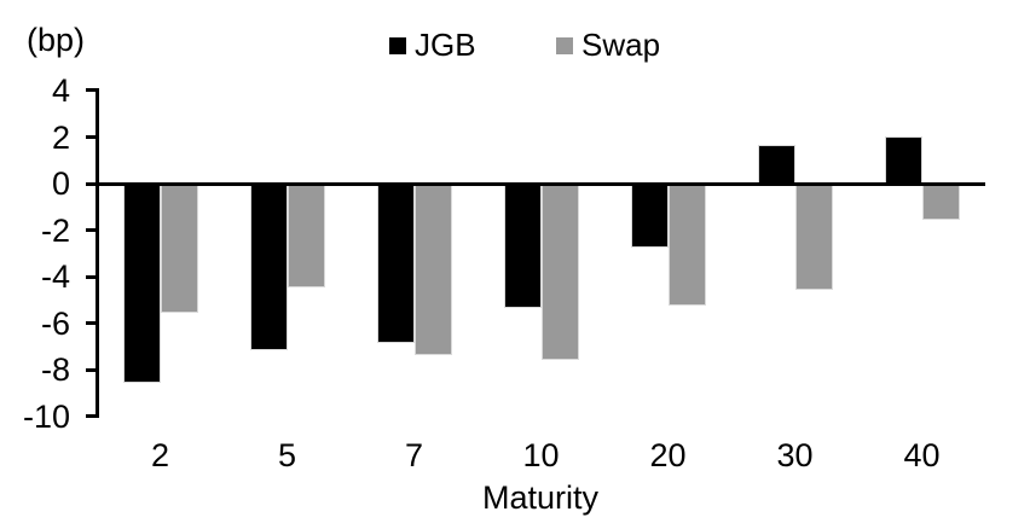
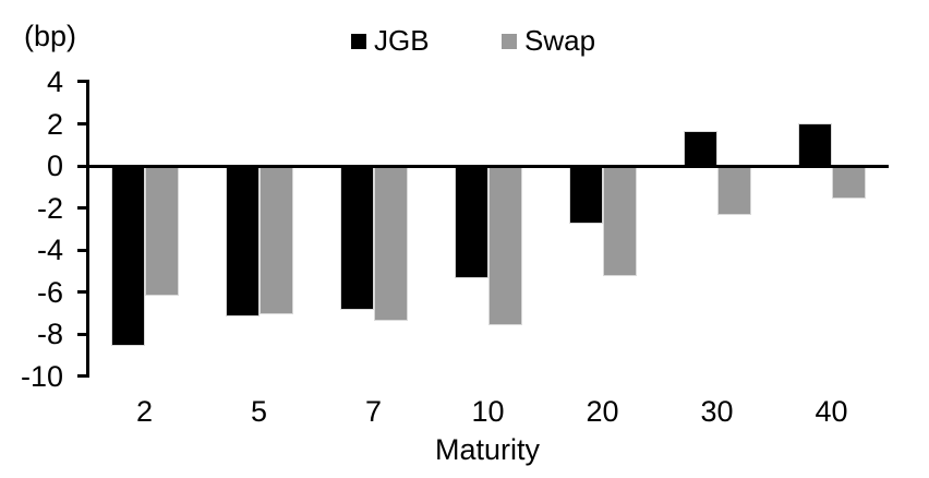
Swap/2: -5.5 -> -6.1
Swap/5: -4.4 -> -7.0
Swap/30: -4.5 -> -2.3
